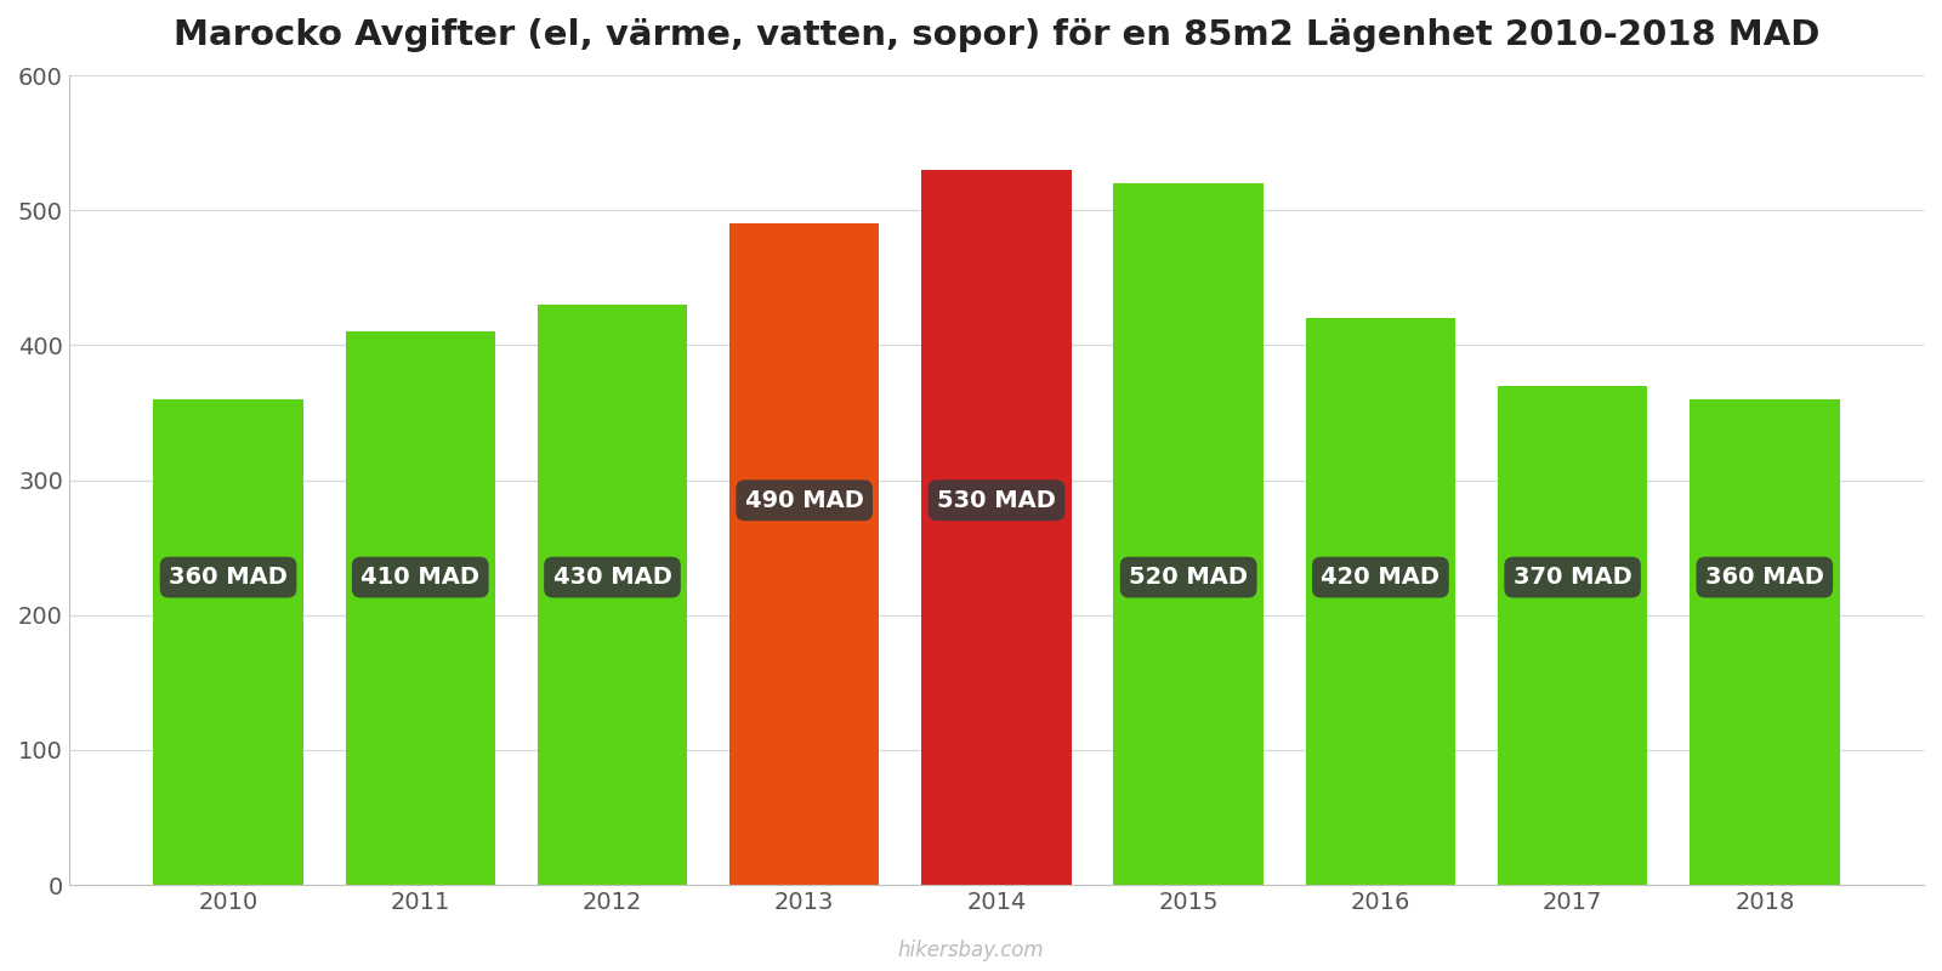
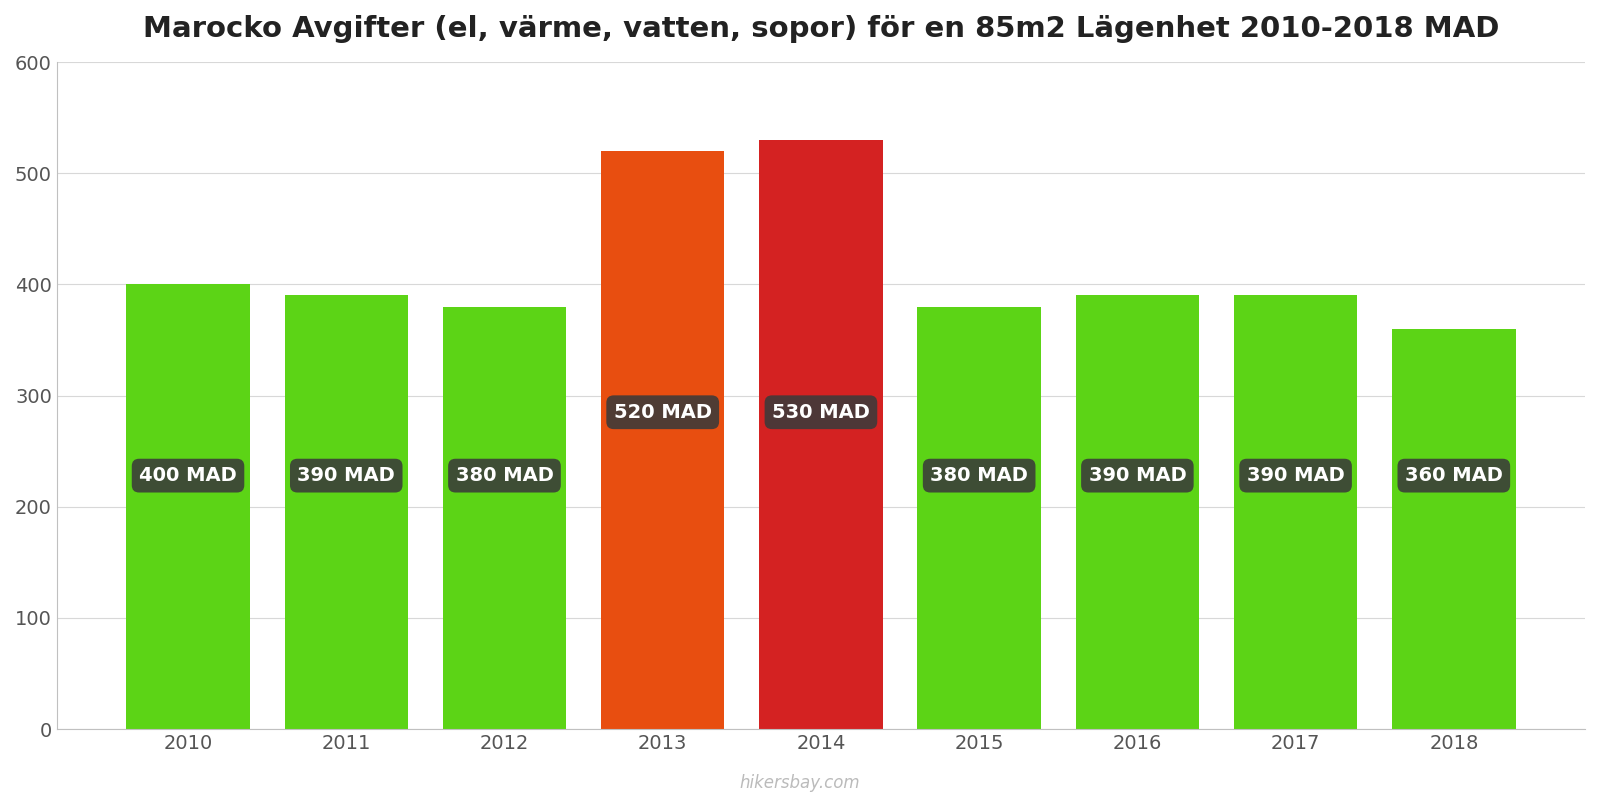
2010: 360 -> 400
2011: 410 -> 390
2012: 430 -> 380
2013: 490 -> 520
2015: 520 -> 380
2016: 420 -> 390
2017: 370 -> 390
